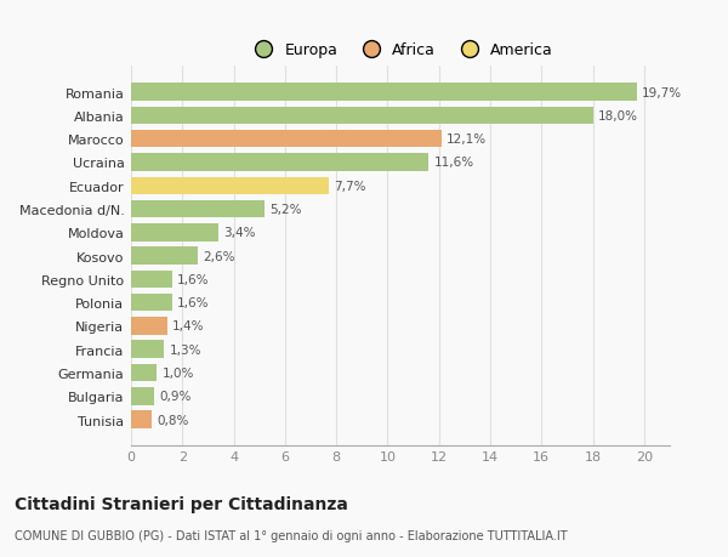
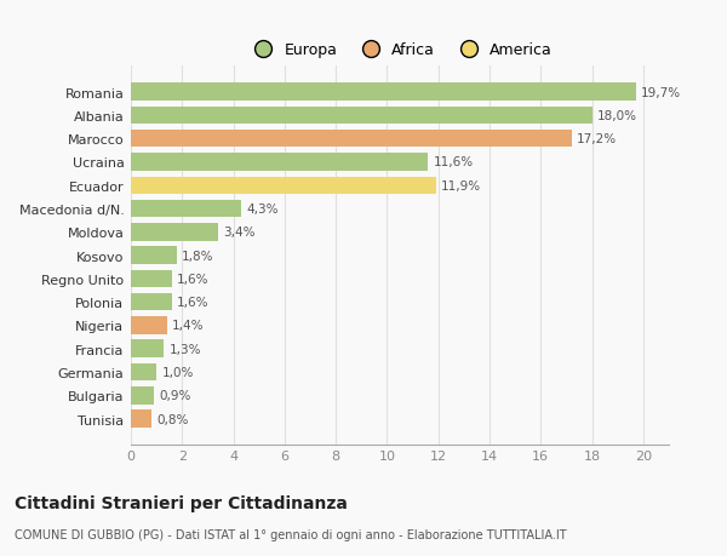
Marocco: 12,1% -> 17,2%
Ecuador: 7,7% -> 11,9%
Macedonia d/N.: 5,2% -> 4,3%
Kosovo: 2,6% -> 1,8%
